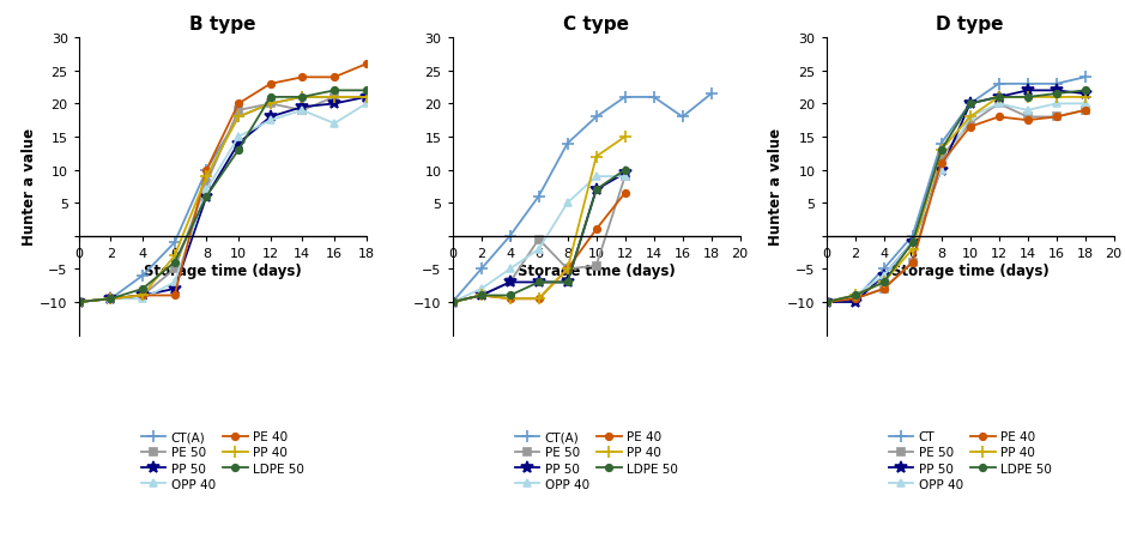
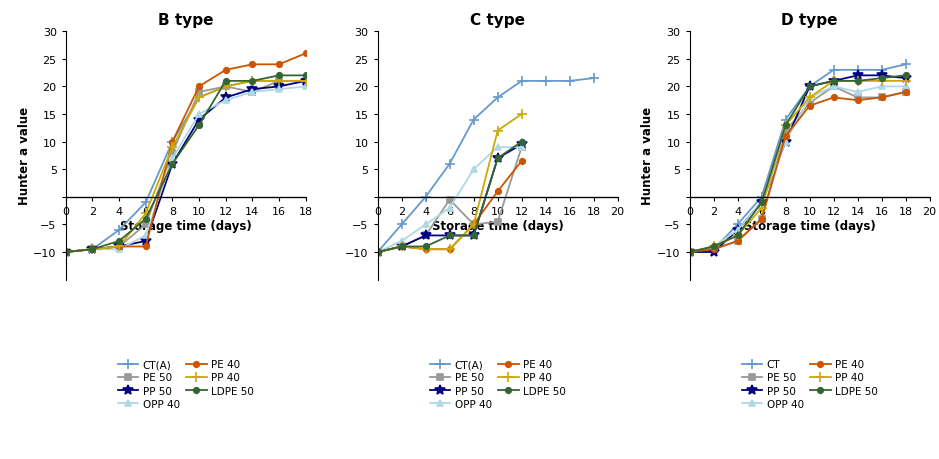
B type/OPP 40/16: 17.0 -> 19.5
C type/CT(A)/16: 18.0 -> 21.0
